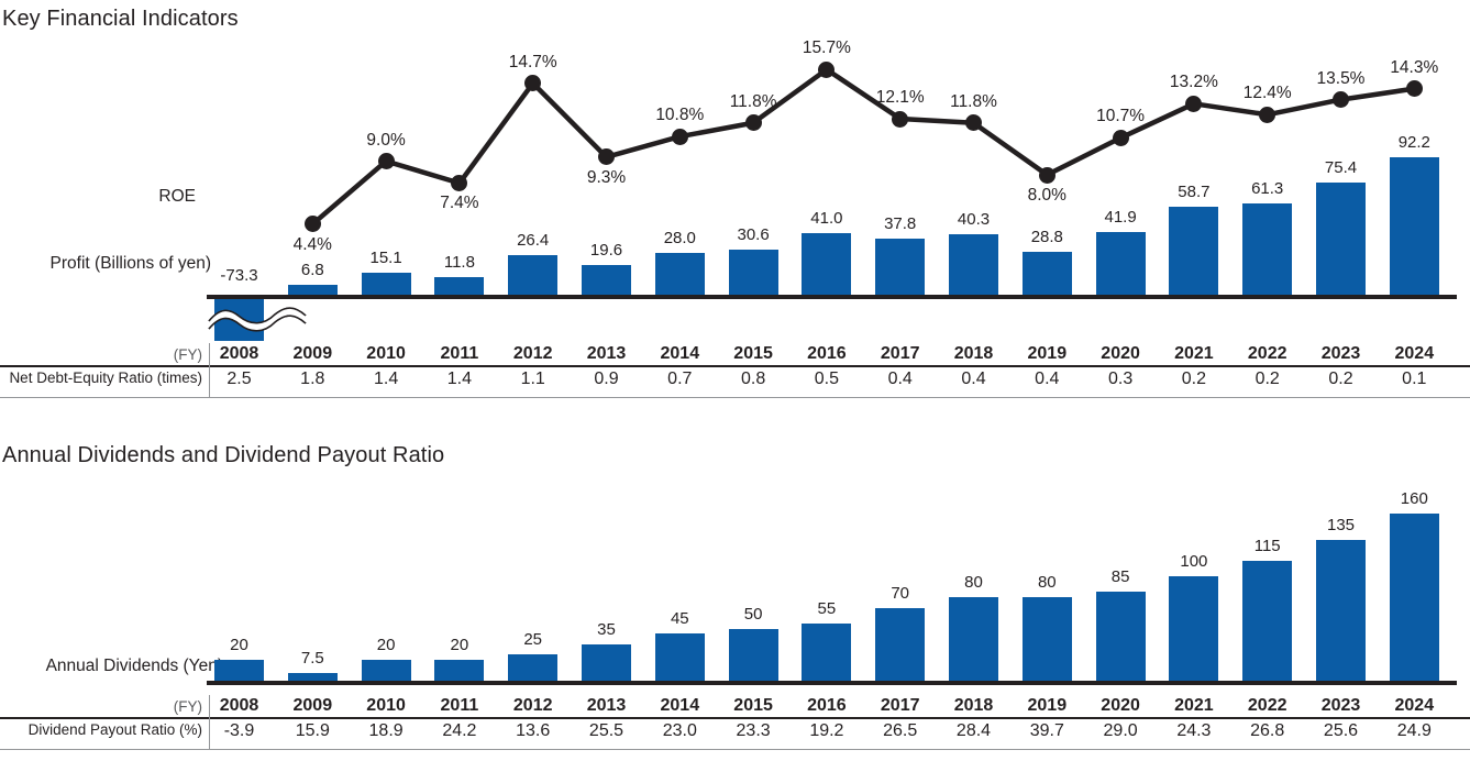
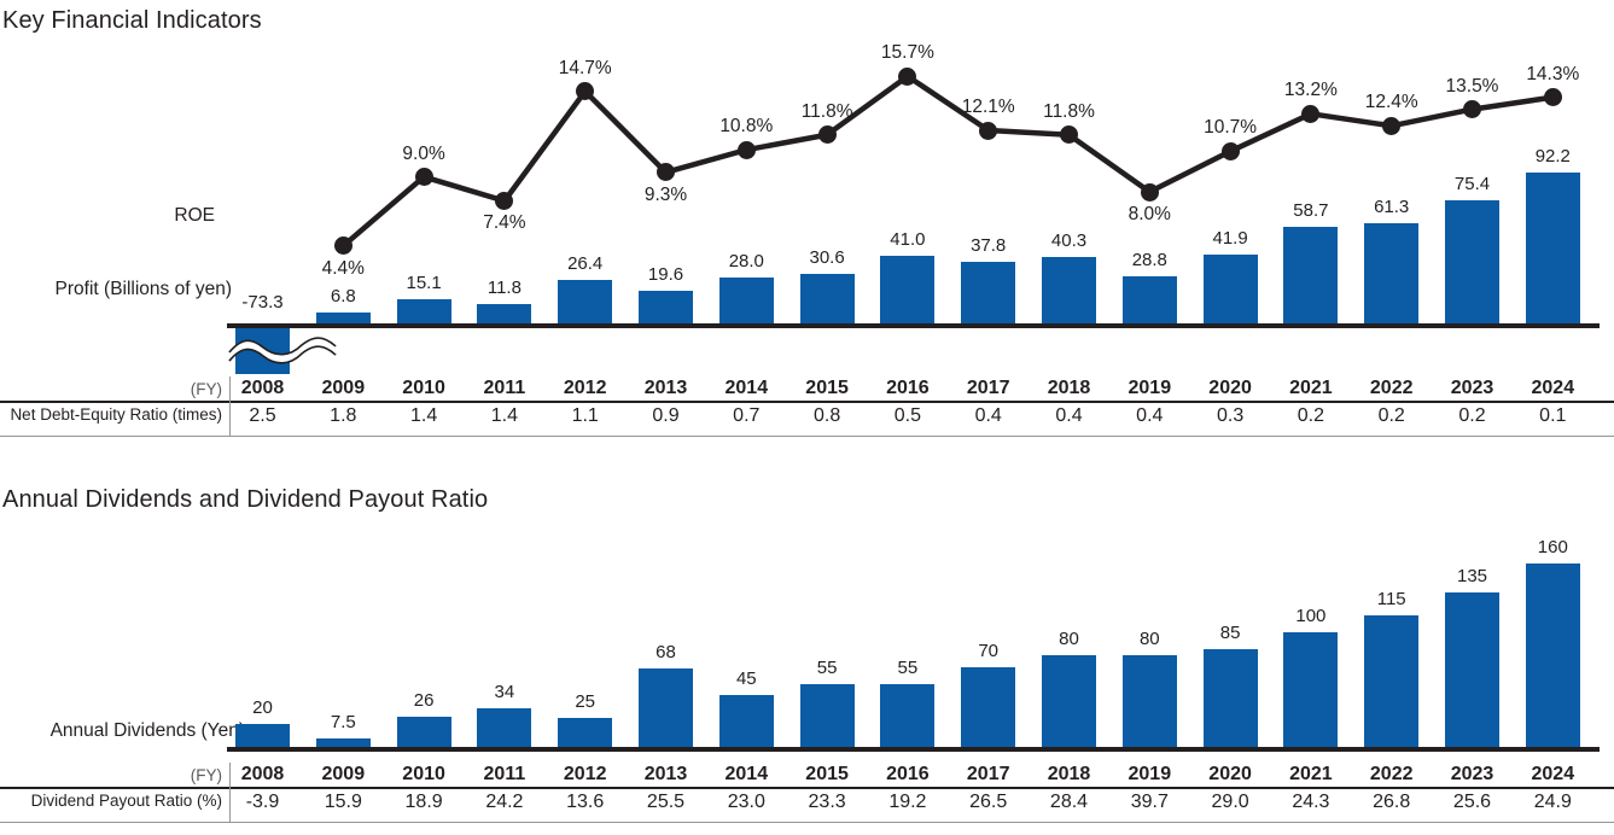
Annual Dividends and Dividend Payout Ratio/2010: 20 -> 26
Annual Dividends and Dividend Payout Ratio/2011: 20 -> 34
Annual Dividends and Dividend Payout Ratio/2013: 35 -> 68
Annual Dividends and Dividend Payout Ratio/2015: 50 -> 55
